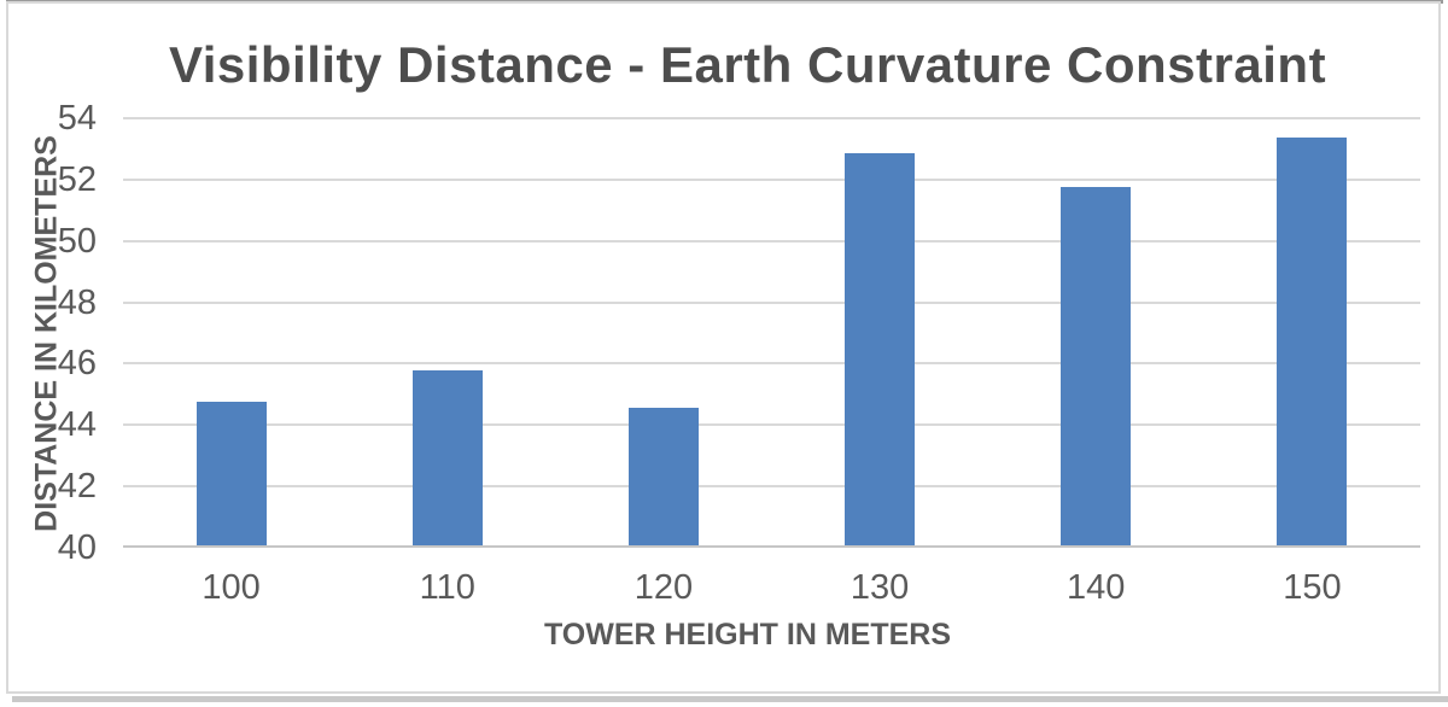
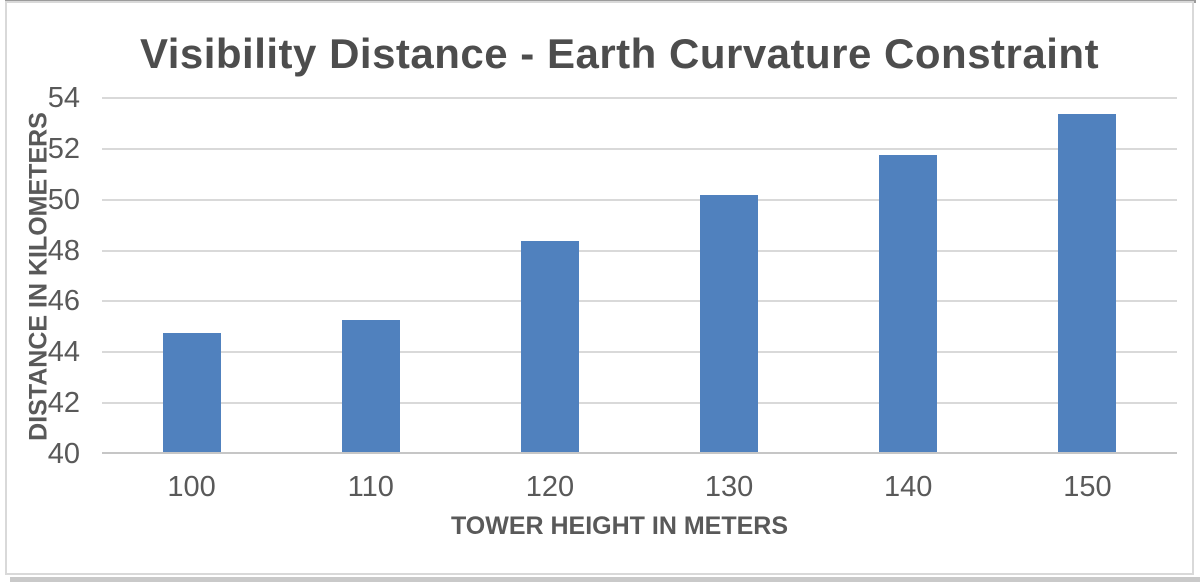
110: 45.7 -> 45.2
120: 44.5 -> 48.3
130: 52.8 -> 50.1
